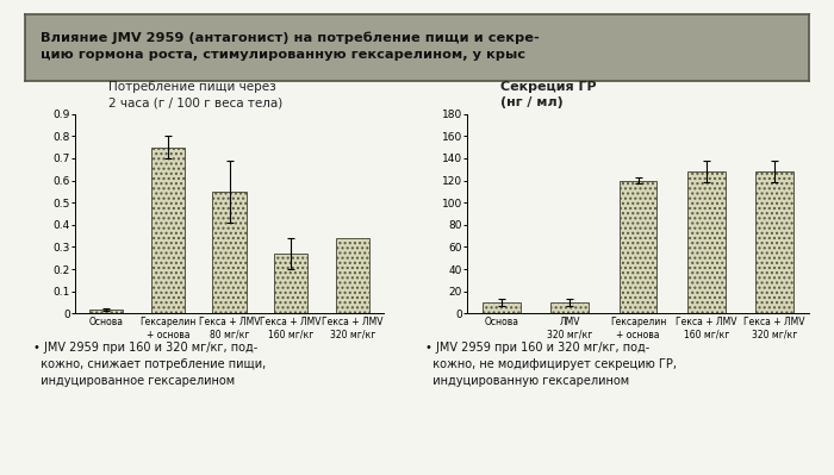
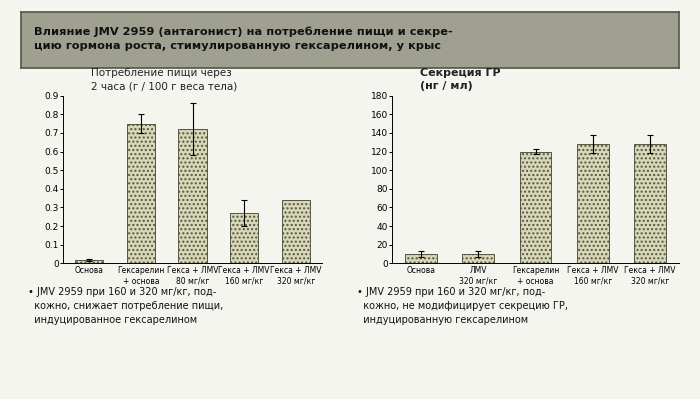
Гекса + ЛМV 80 мг/кг: 0.55 -> 0.72
